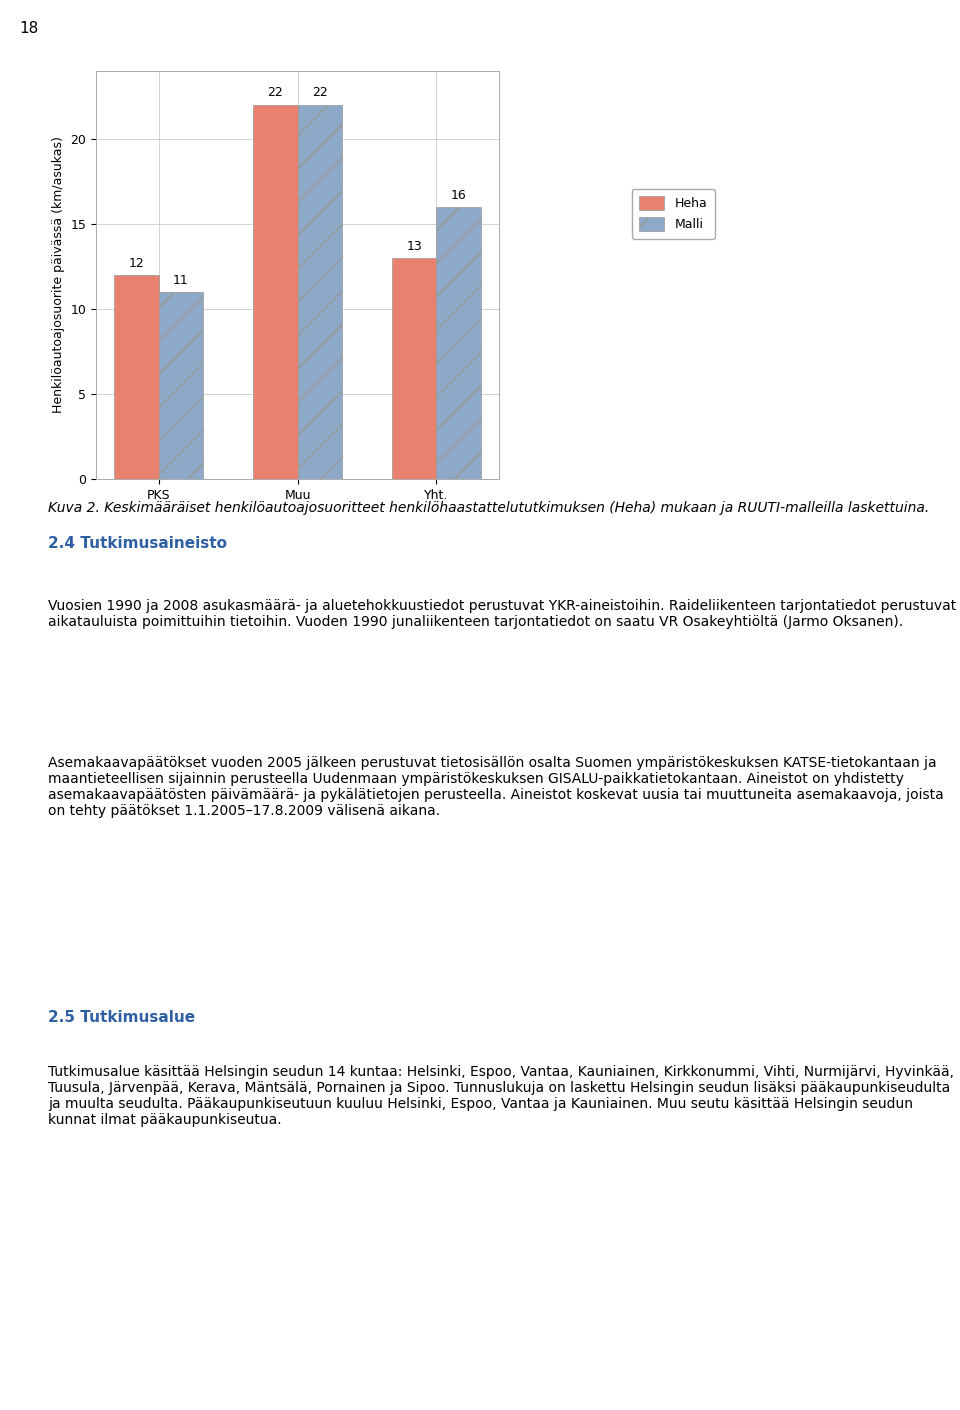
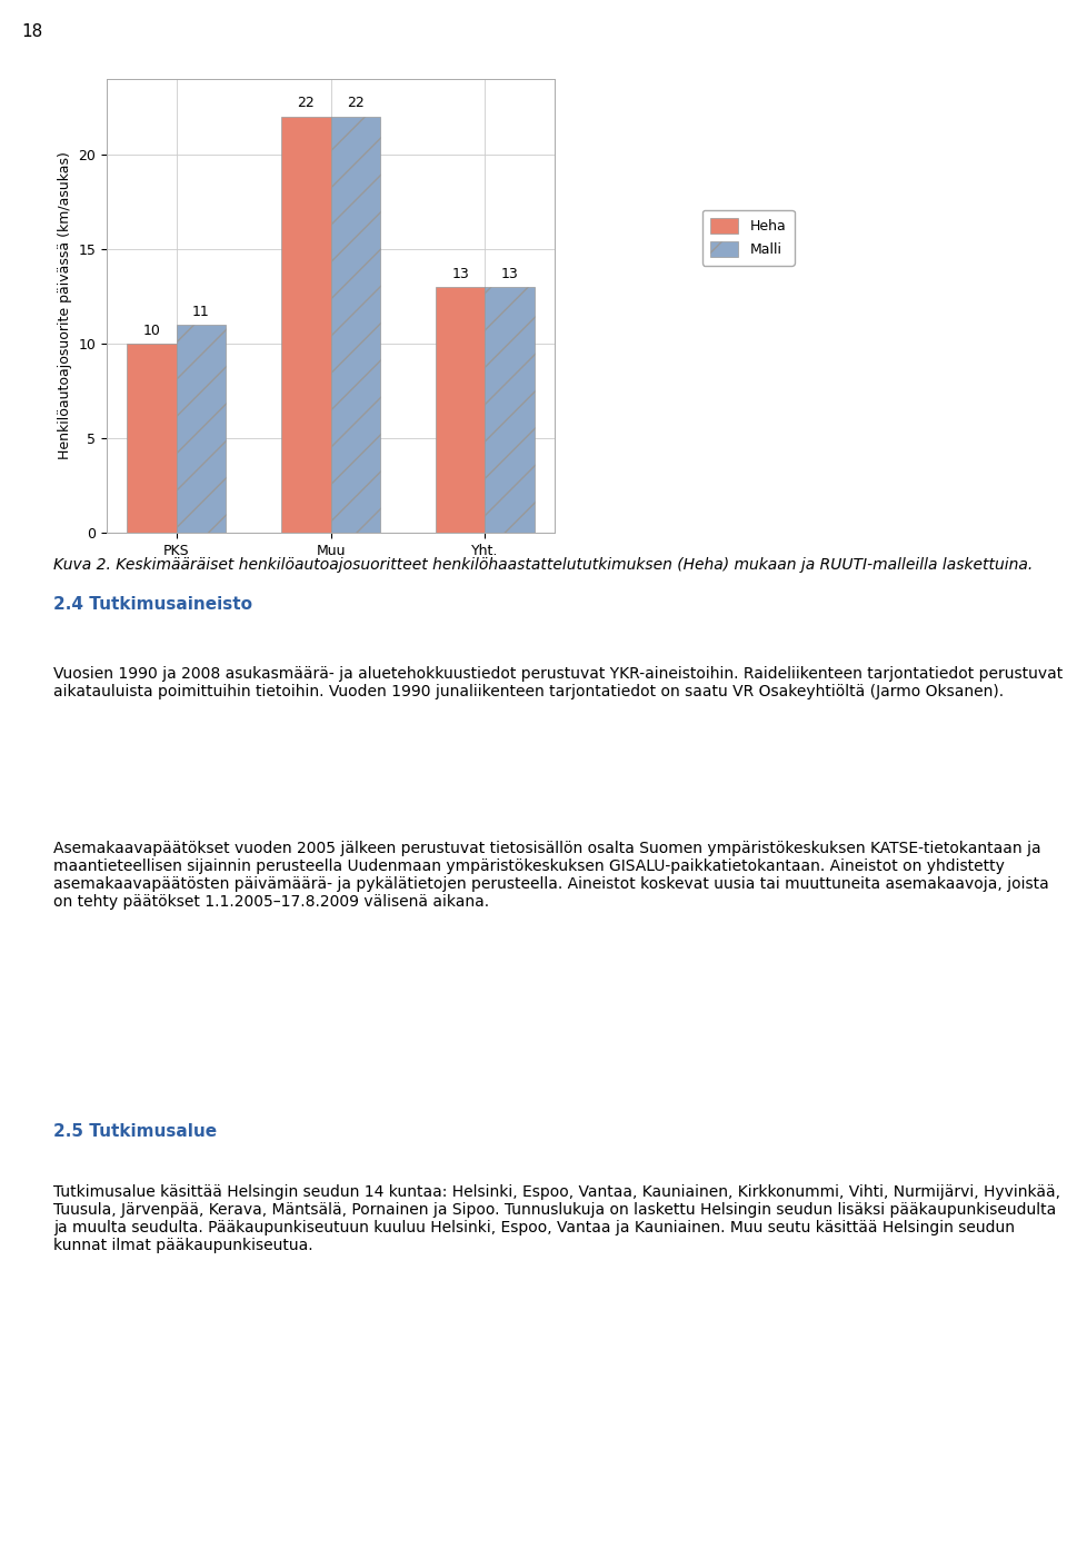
Heha/PKS: 12 -> 10
Malli/Yht.: 16 -> 13
